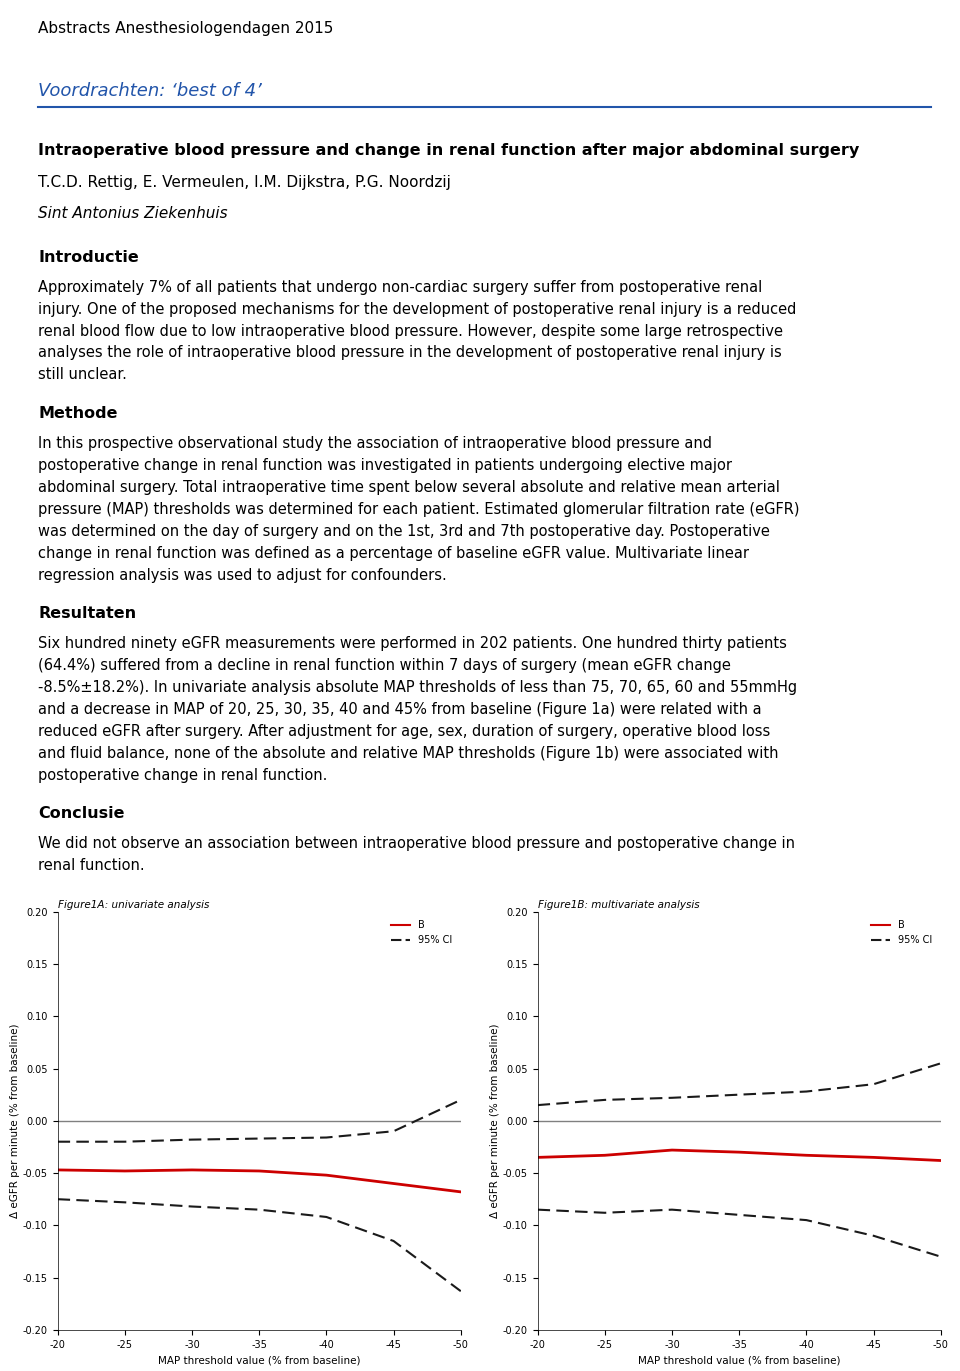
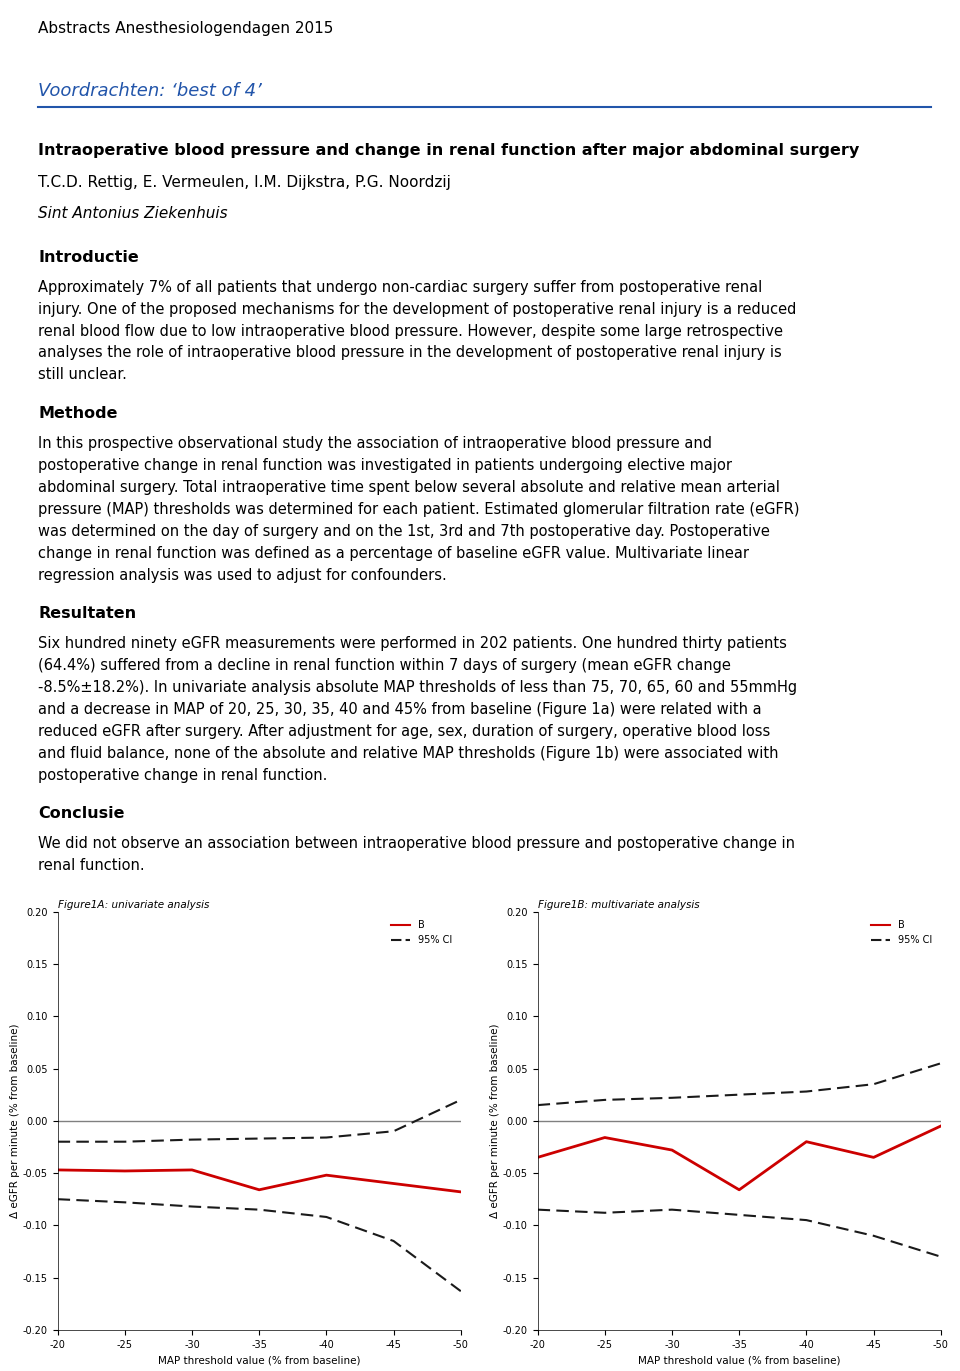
Figure1A: univariate analysis/B/-35: -0.048 -> -0.066
Figure1B: multivariate analysis/B/-25: -0.033 -> -0.016
Figure1B: multivariate analysis/B/-35: -0.030 -> -0.066
Figure1B: multivariate analysis/B/-40: -0.033 -> -0.020
Figure1B: multivariate analysis/B/-50: -0.038 -> -0.005
